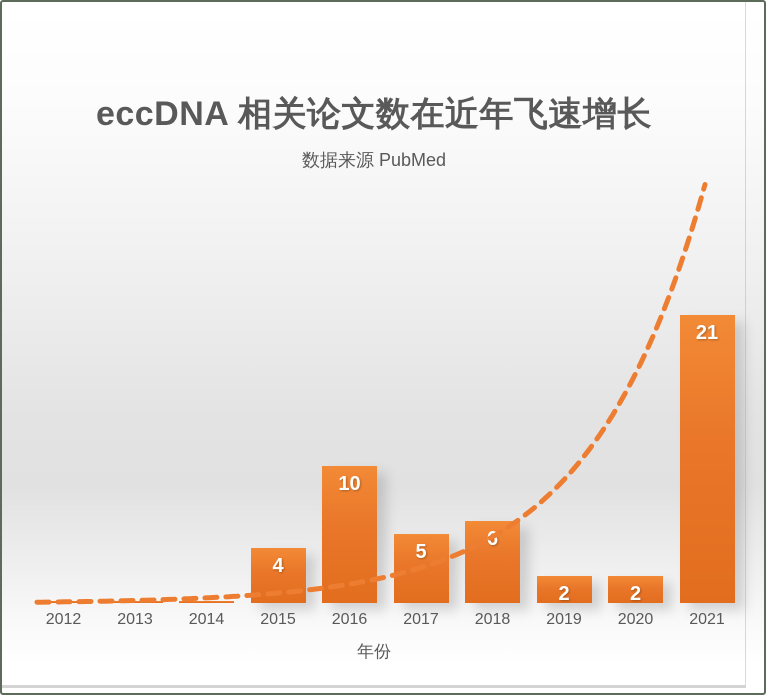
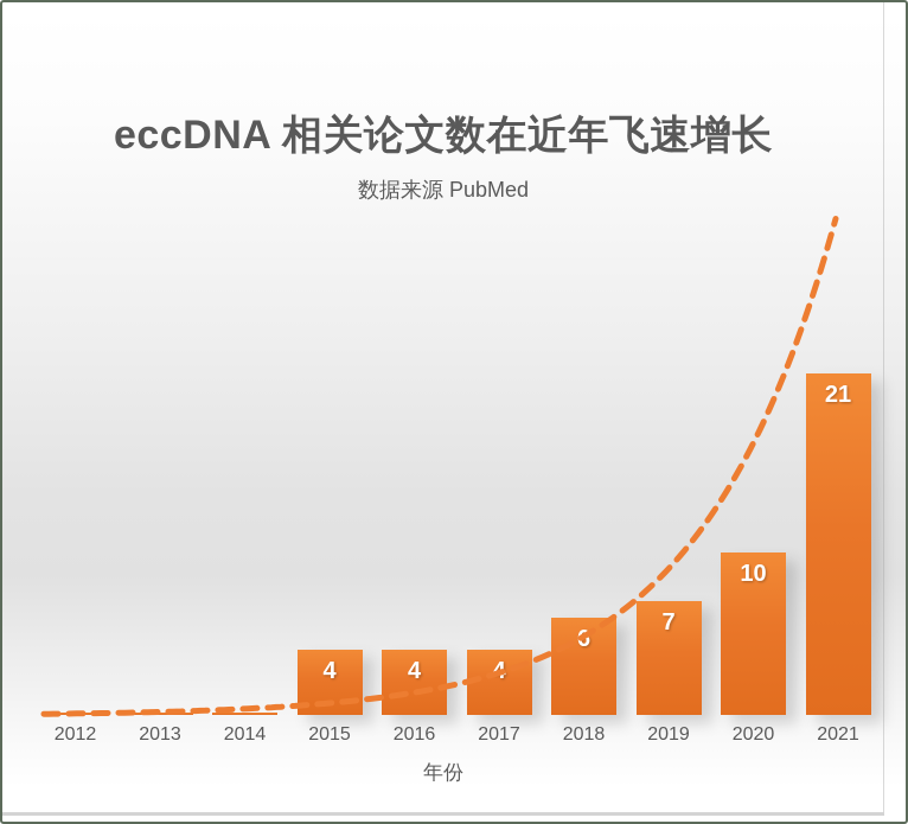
2016: 10 -> 4
2017: 5 -> 4
2019: 2 -> 7
2020: 2 -> 10
